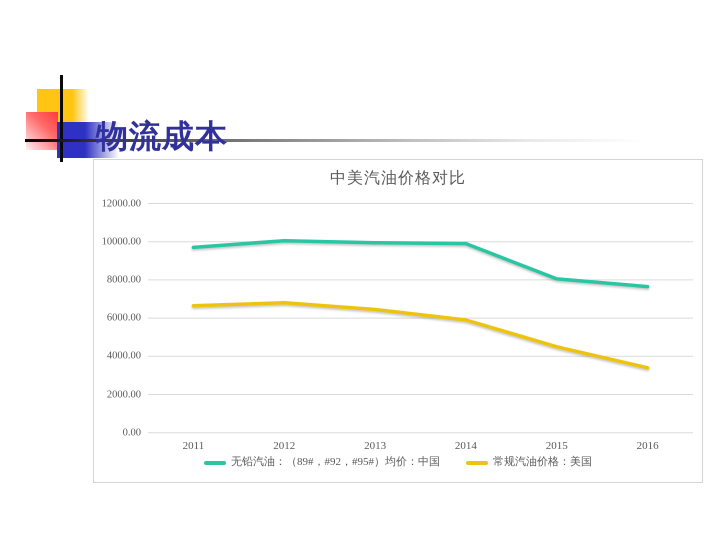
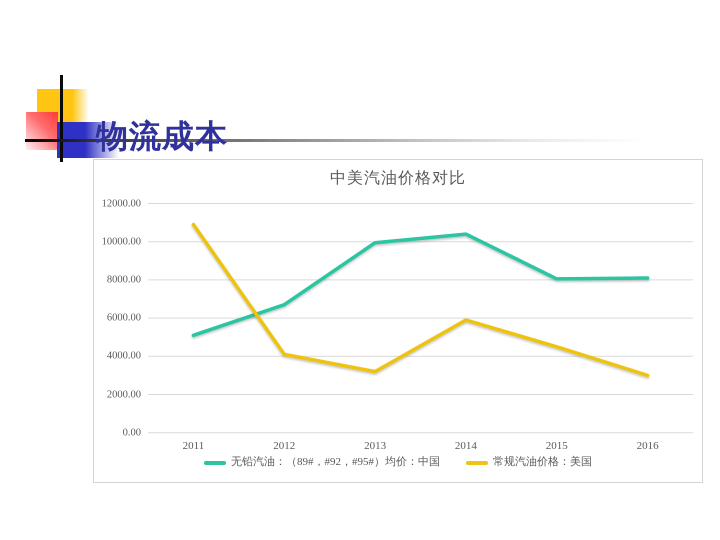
无铅汽油：（89#，#92，#95#）均价：中国/2011: 9700 -> 5100
常规汽油价格：美国/2011: 6600 -> 10900
无铅汽油：（89#，#92，#95#）均价：中国/2012: 10000 -> 6700
常规汽油价格：美国/2012: 6800 -> 4100
常规汽油价格：美国/2013: 6400 -> 3200
无铅汽油：（89#，#92，#95#）均价：中国/2014: 9900 -> 10400
无铅汽油：（89#，#92，#95#）均价：中国/2016: 7600 -> 8100
常规汽油价格：美国/2016: 3400 -> 3000
